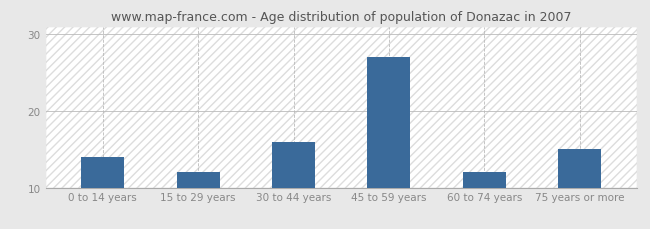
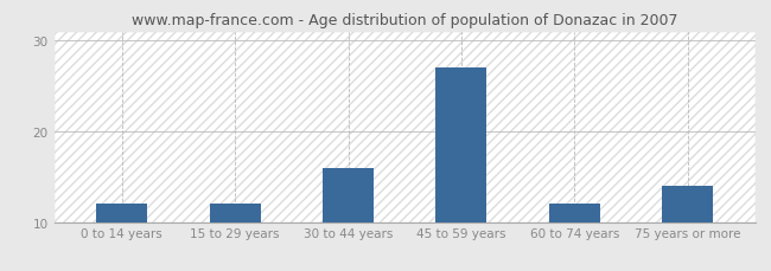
0 to 14 years: 14 -> 12
75 years or more: 15 -> 14
